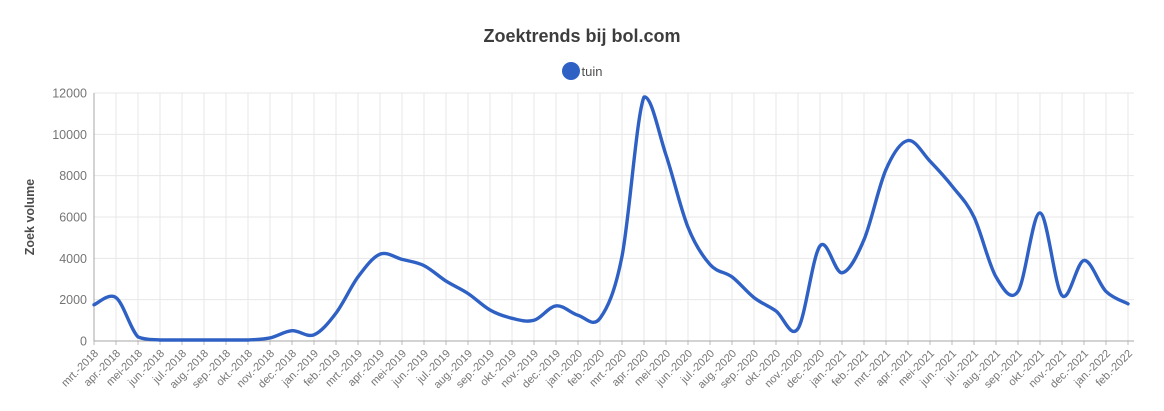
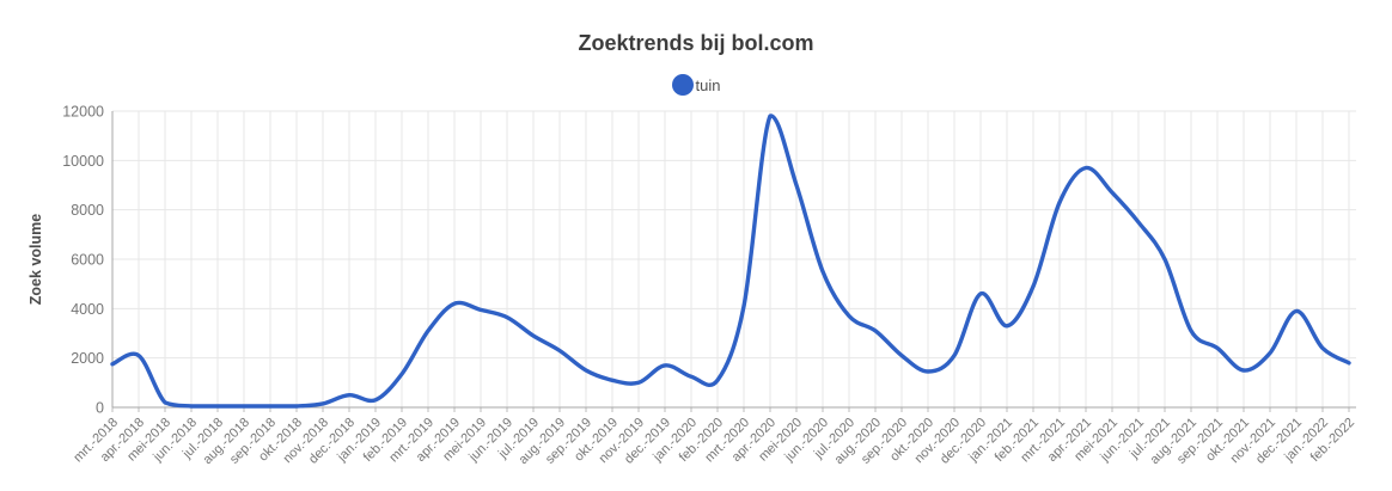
nov.-2020: 600 -> 2100
okt.-2021: 6200 -> 1500
